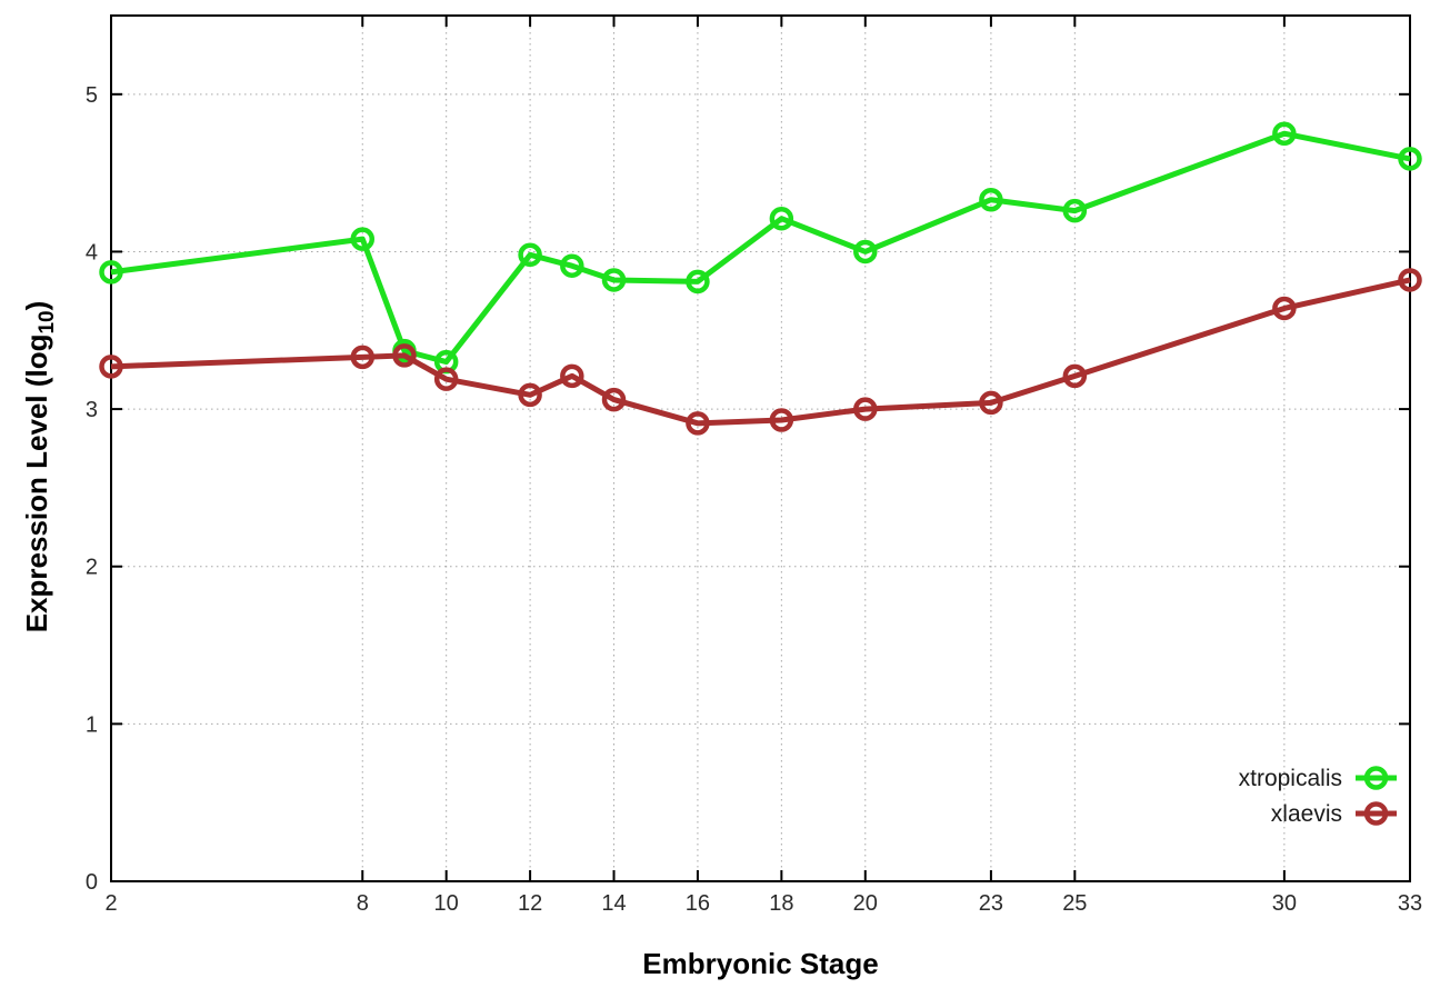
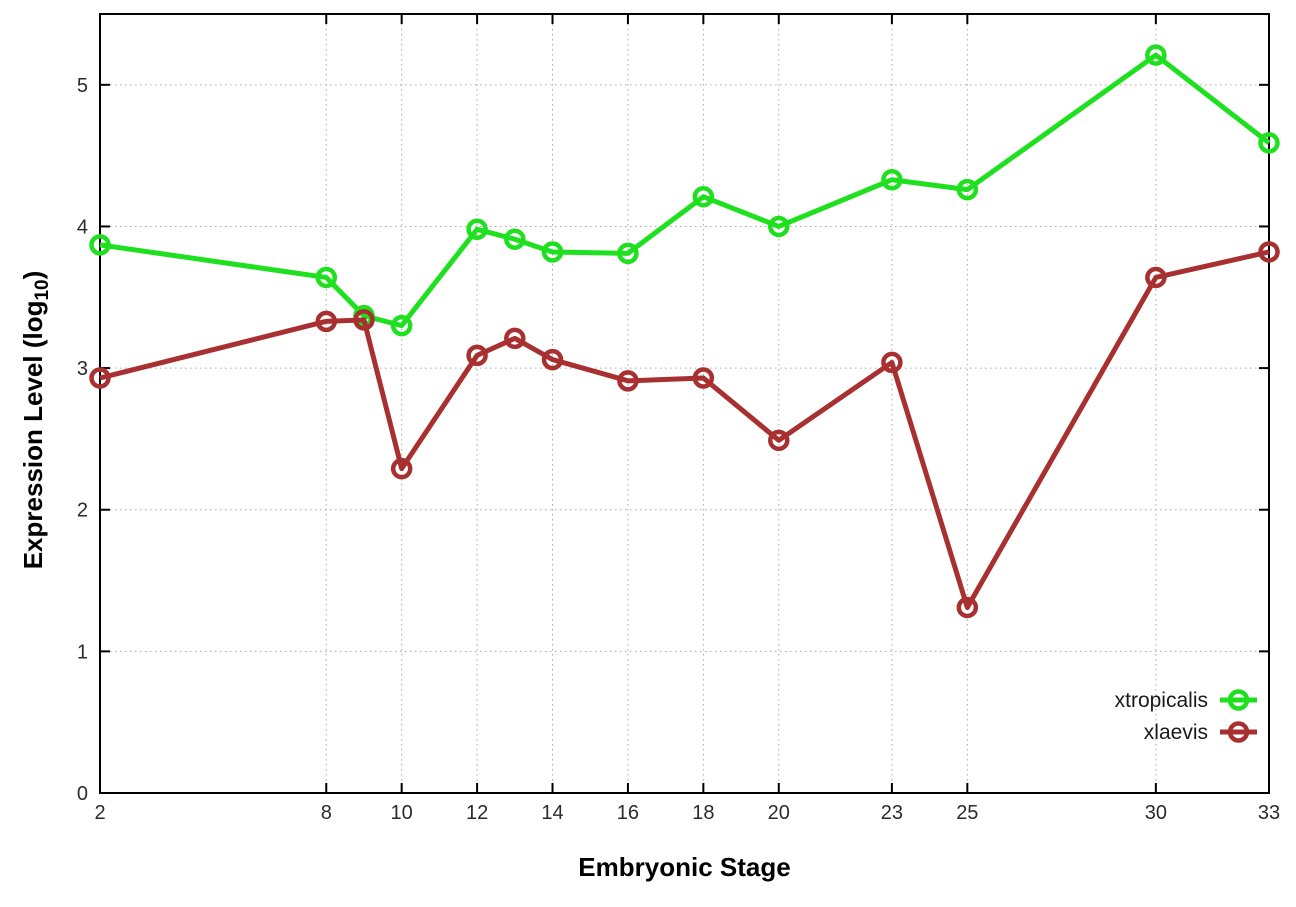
xlaevis/2: 3.27 -> 2.93
xtropicalis/8: 4.08 -> 3.64
xlaevis/10: 3.19 -> 2.29
xlaevis/20: 3.00 -> 2.49
xlaevis/25: 3.21 -> 1.31
xtropicalis/30: 4.75 -> 5.21
